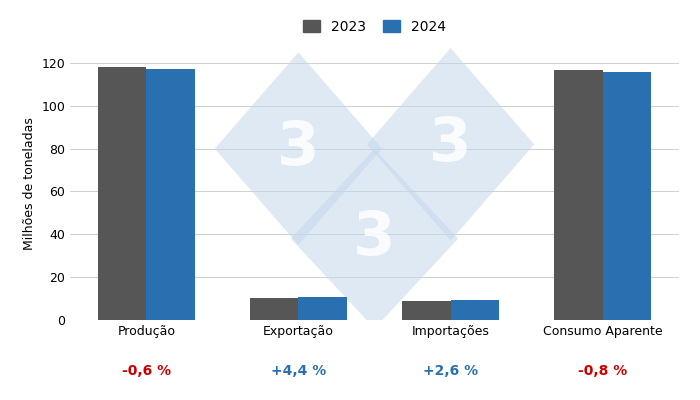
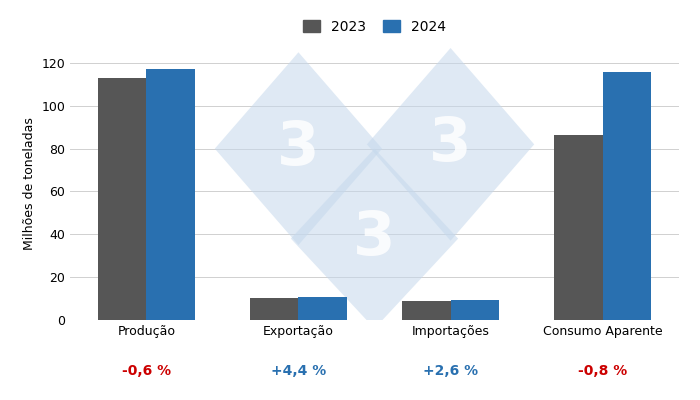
2023/Produção: 118.0 -> 113.0
2023/Consumo Aparente: 116.8 -> 86.5
